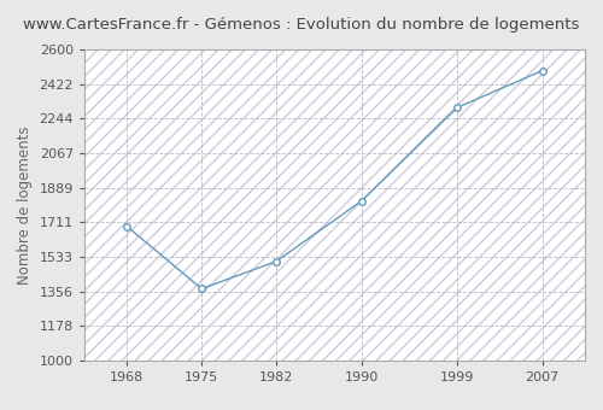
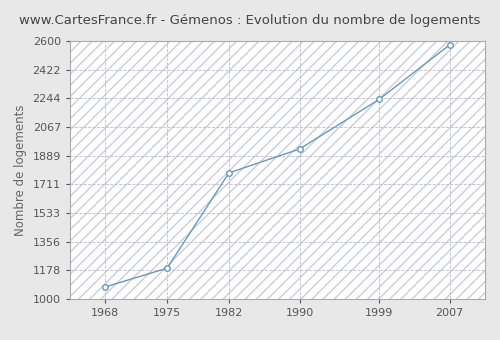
1968: 1690 -> 1080
1975: 1370 -> 1190
1982: 1510 -> 1780
1990: 1820 -> 1930
1999: 2300 -> 2240
2007: 2490 -> 2580
